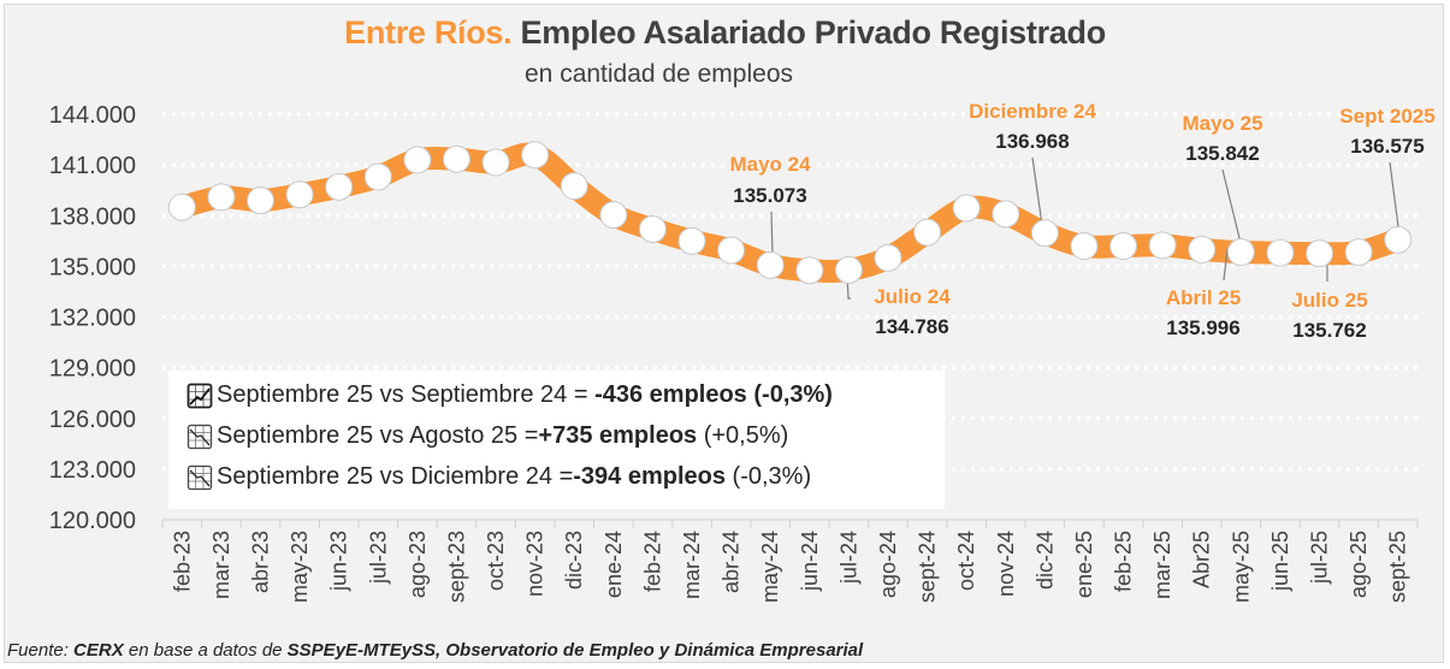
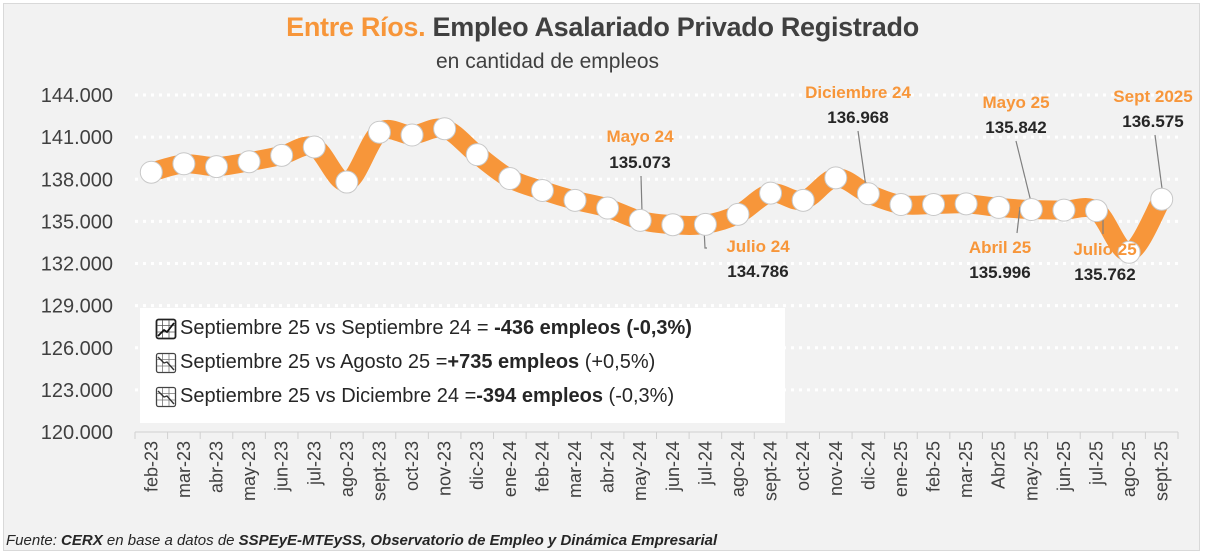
ago-23: 141300 -> 137800
oct-24: 138400 -> 136500
ago-25: 135800 -> 132800
